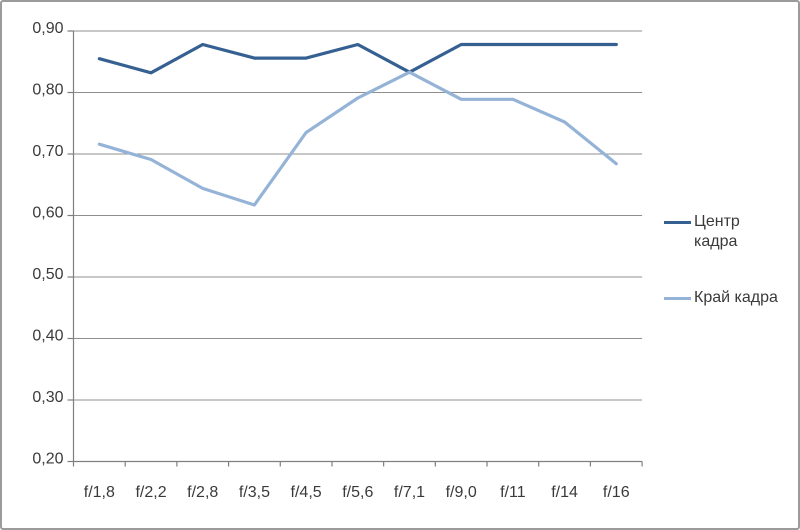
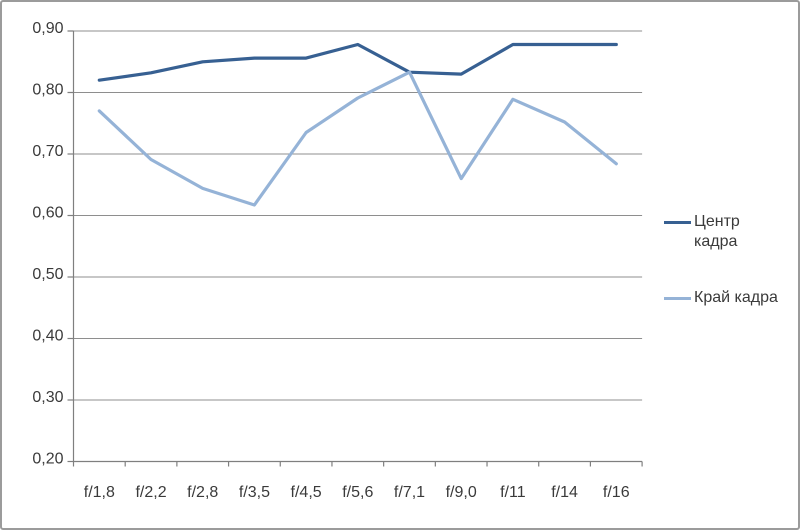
Центр кадра/f/1,8: 0,85 -> 0,82
Край кадра/f/1,8: 0,72 -> 0,77
Центр кадра/f/2,8: 0,88 -> 0,85
Центр кадра/f/9,0: 0,88 -> 0,83
Край кадра/f/9,0: 0,79 -> 0,66
